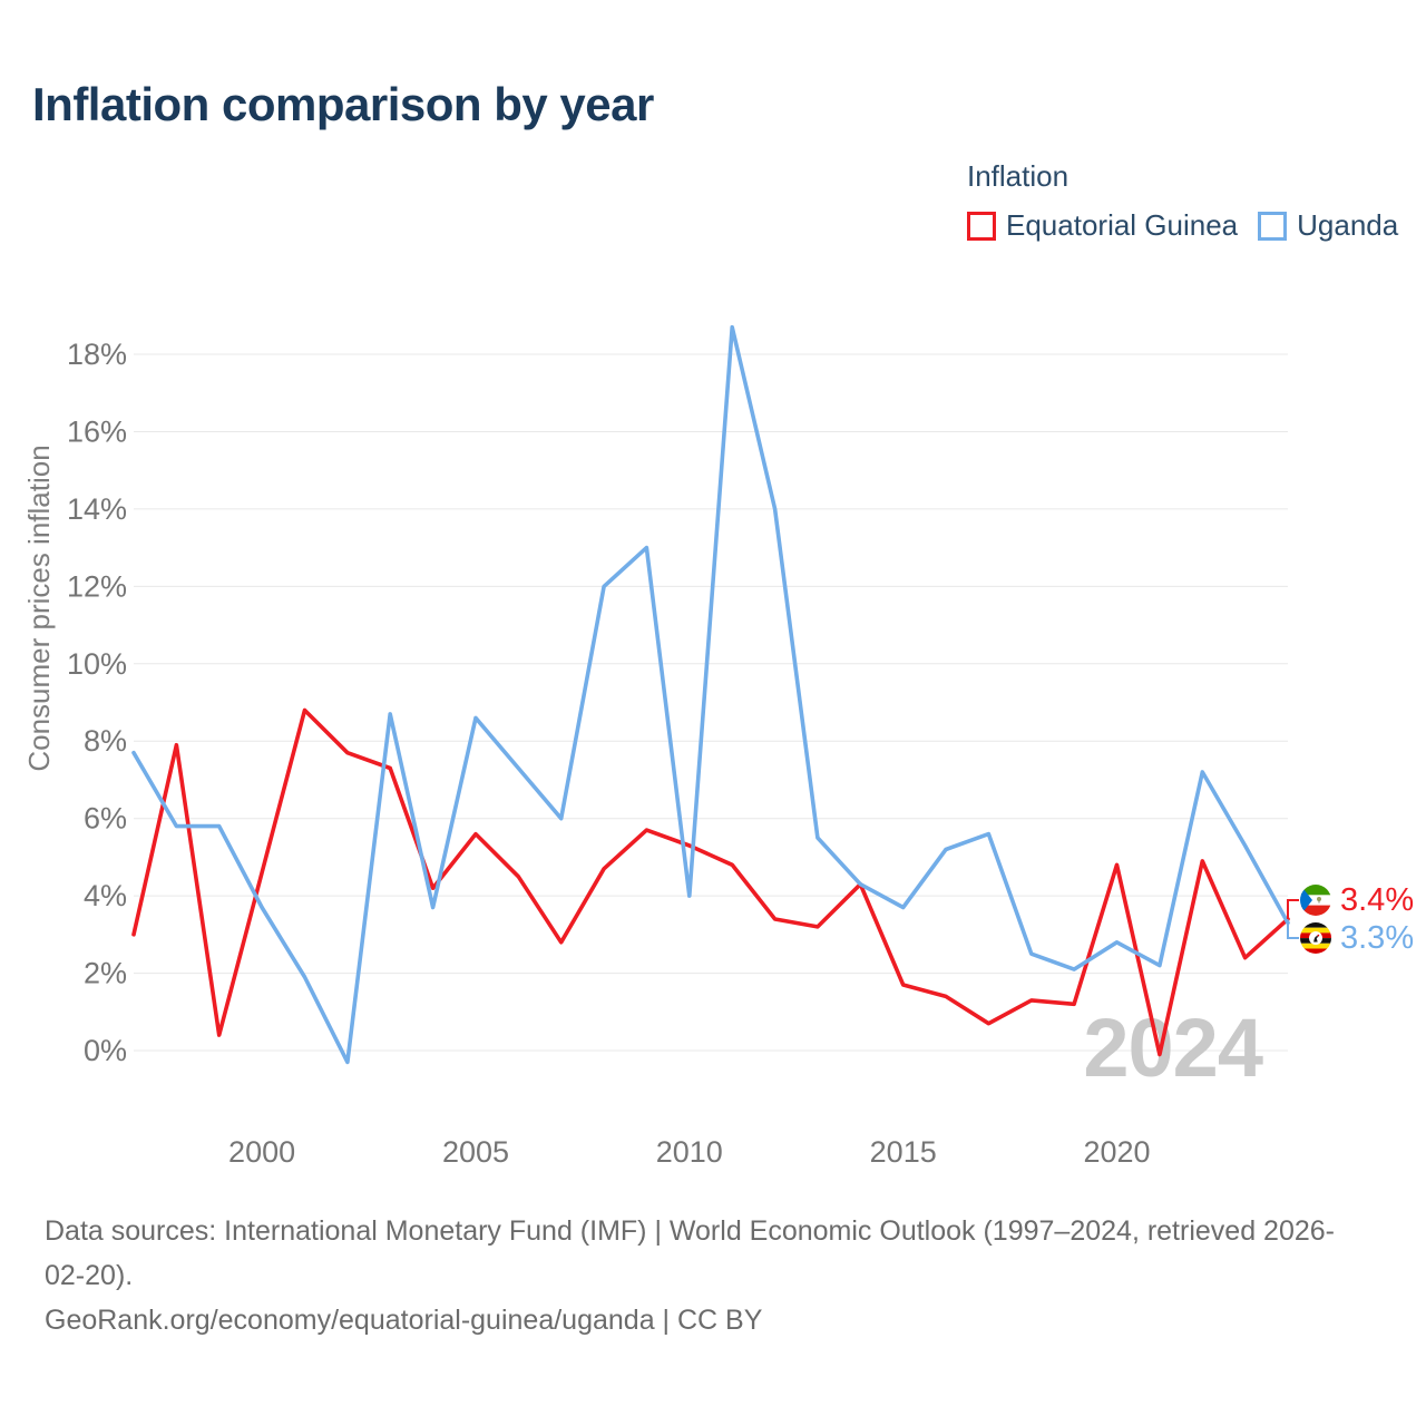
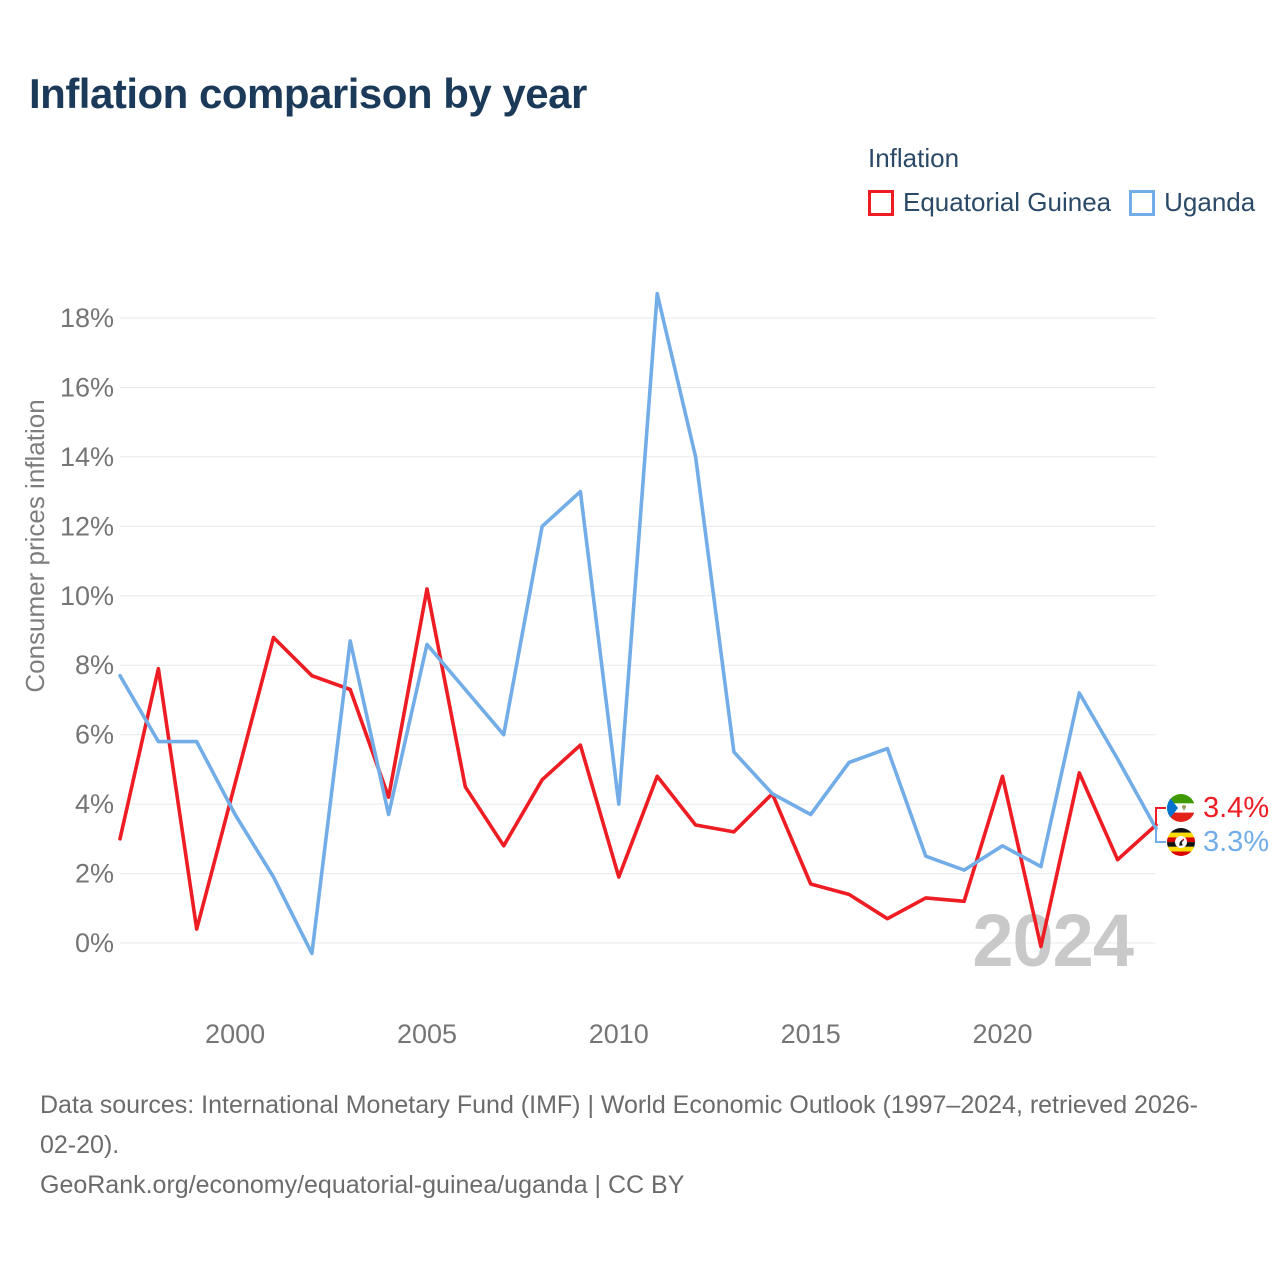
Equatorial Guinea/2005: 5.6% -> 10.2%
Equatorial Guinea/2010: 5.3% -> 1.9%
